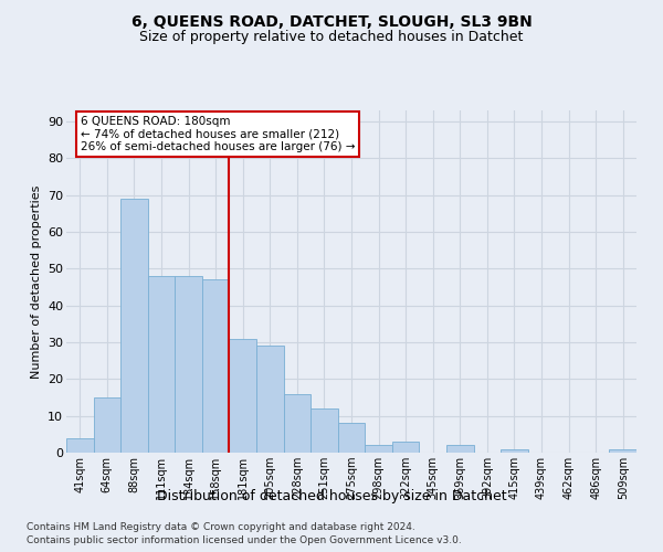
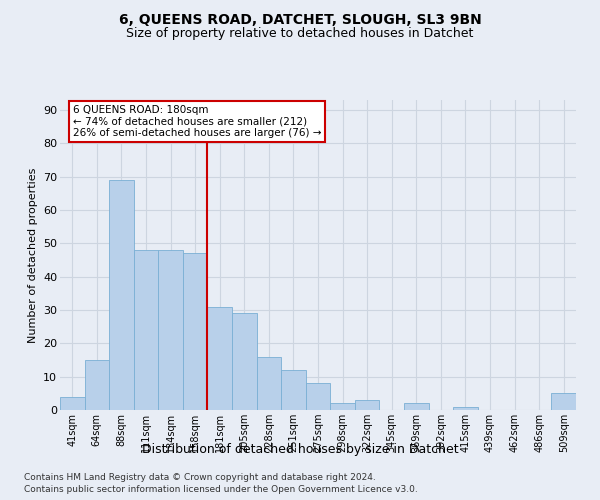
509sqm: 1 -> 5
